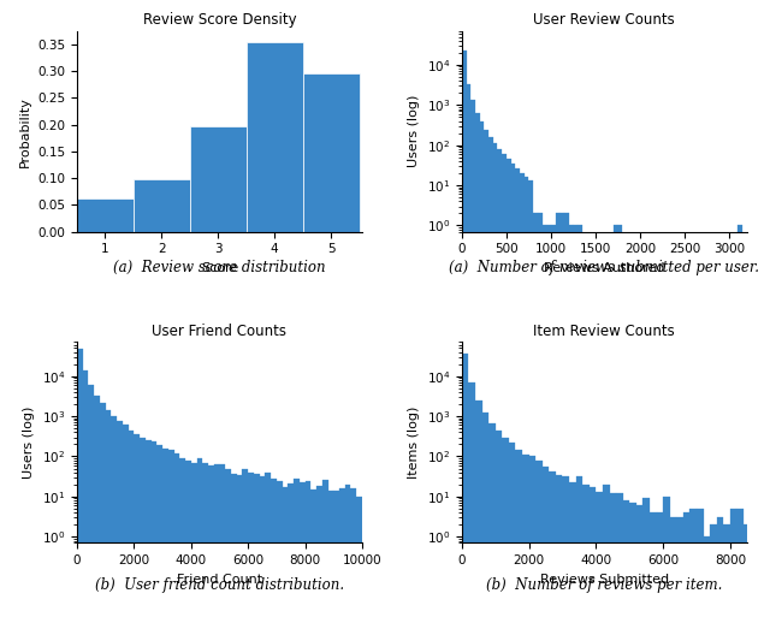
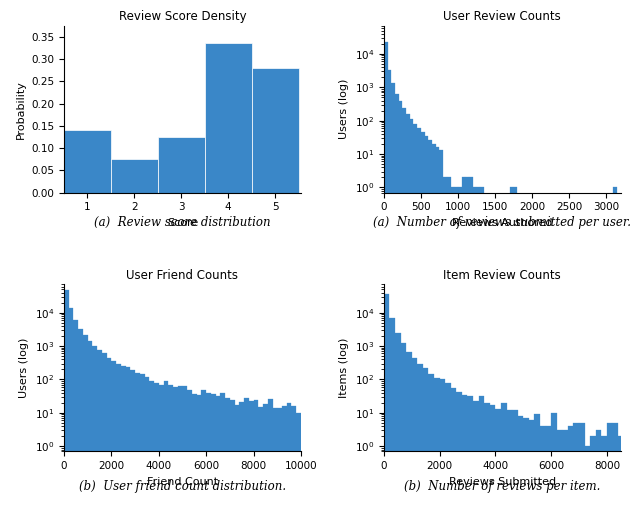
Review Score Density/1: 0.062 -> 0.140
Review Score Density/2: 0.097 -> 0.075
Review Score Density/3: 0.196 -> 0.125
Review Score Density/4: 0.353 -> 0.335
Review Score Density/5: 0.296 -> 0.280
